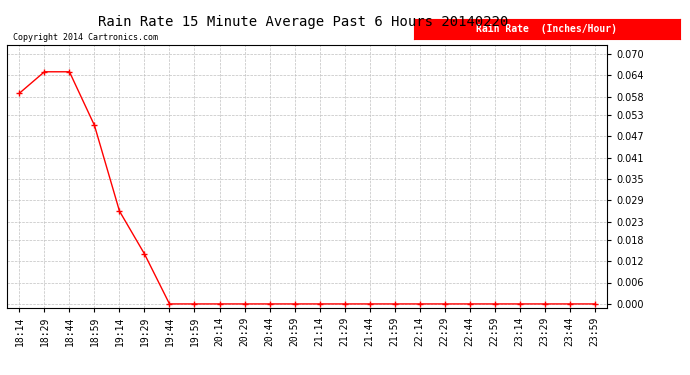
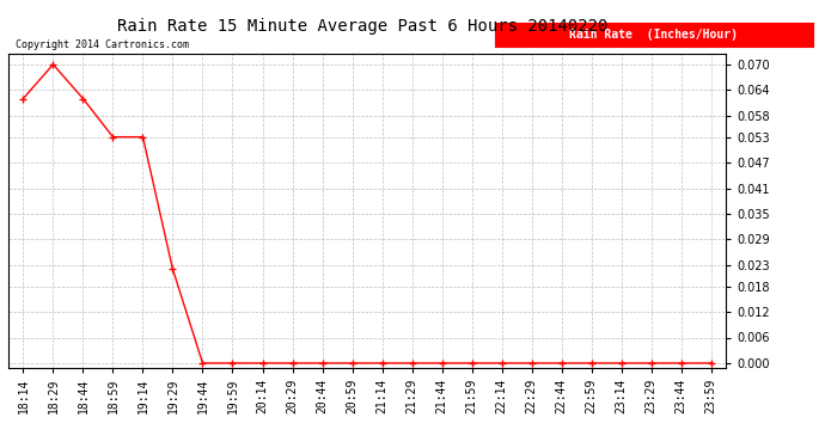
18:14: 0.059 -> 0.062
18:29: 0.065 -> 0.070
18:44: 0.065 -> 0.062
18:59: 0.050 -> 0.053
19:14: 0.026 -> 0.053
19:29: 0.014 -> 0.022
